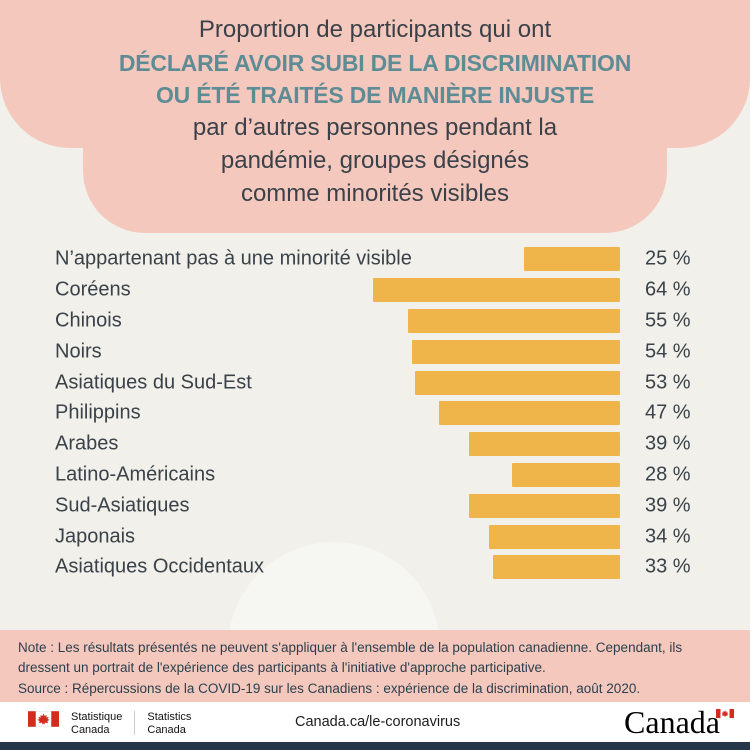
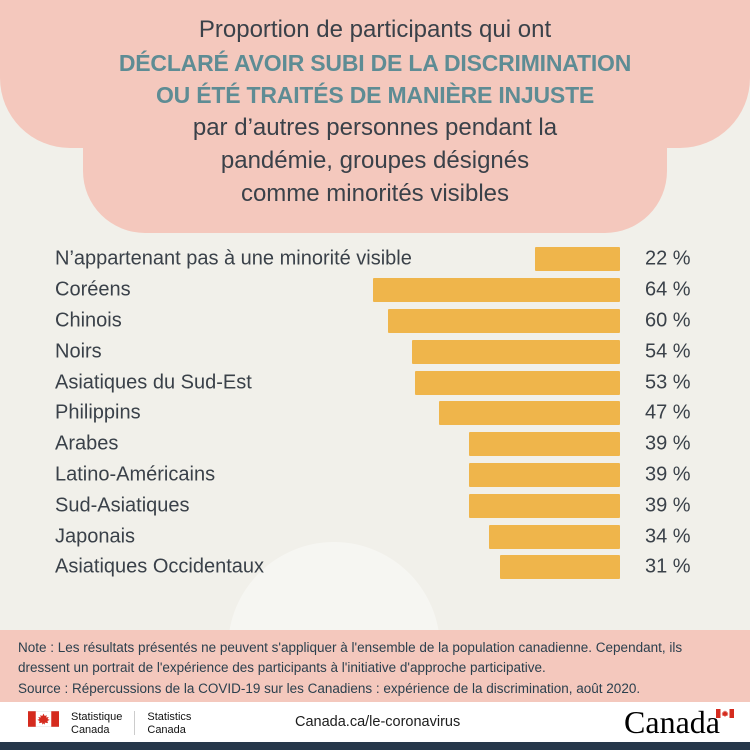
N’appartenant pas à une minorité visible: 25 -> 22
Chinois: 55 -> 60
Latino-Américains: 28 -> 39
Asiatiques Occidentaux: 33 -> 31
